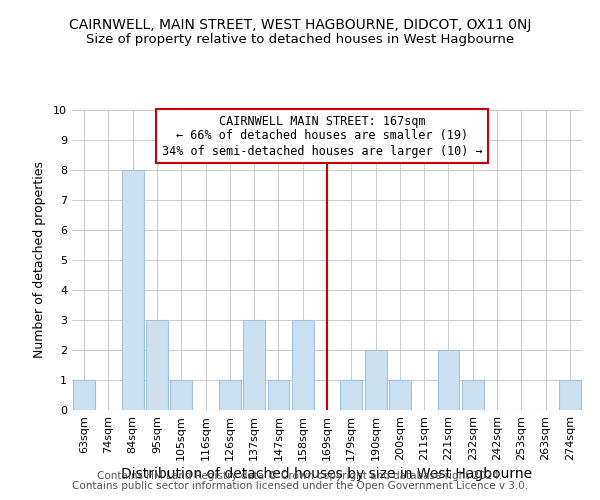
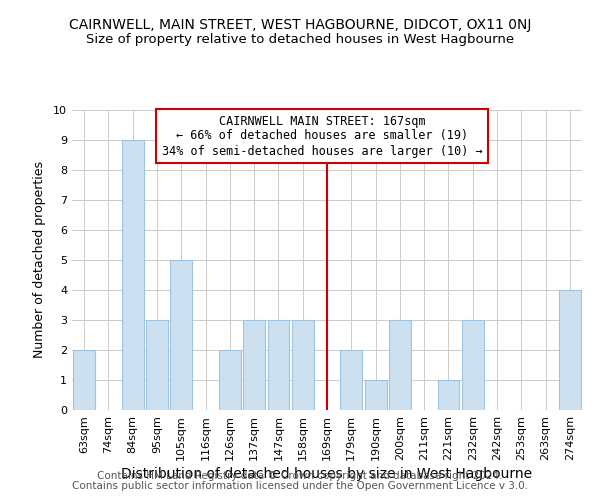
63sqm: 1 -> 2
84sqm: 8 -> 9
105sqm: 1 -> 5
126sqm: 1 -> 2
147sqm: 1 -> 3
179sqm: 1 -> 2
190sqm: 2 -> 1
200sqm: 1 -> 3
221sqm: 2 -> 1
232sqm: 1 -> 3
274sqm: 1 -> 4
